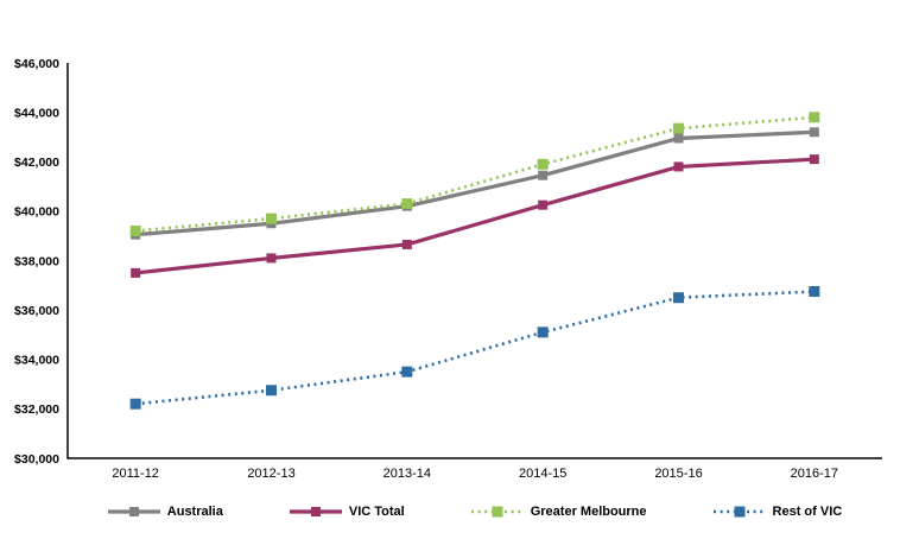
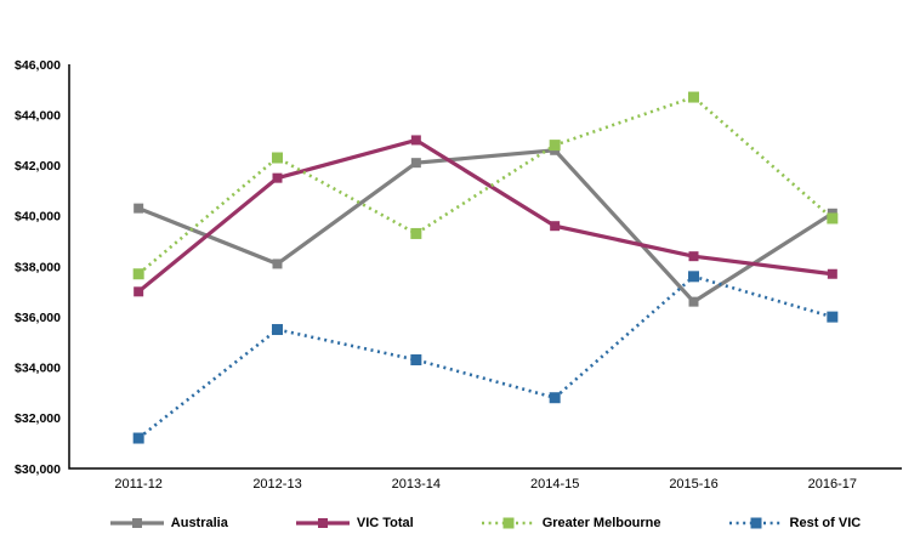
Australia/2011-12: $39000 -> $40300
VIC Total/2011-12: $37500 -> $37000
Greater Melbourne/2011-12: $39200 -> $37700
Rest of VIC/2011-12: $32200 -> $31200
Australia/2012-13: $39500 -> $38100
VIC Total/2012-13: $38100 -> $41500
Greater Melbourne/2012-13: $39700 -> $42300
Rest of VIC/2012-13: $32800 -> $35500
Australia/2013-14: $40200 -> $42100
VIC Total/2013-14: $38600 -> $43000
Greater Melbourne/2013-14: $40300 -> $39300
Rest of VIC/2013-14: $33500 -> $34300
Australia/2014-15: $41400 -> $42600
VIC Total/2014-15: $40200 -> $39600
Greater Melbourne/2014-15: $41900 -> $42800
Rest of VIC/2014-15: $35100 -> $32800
Australia/2015-16: $43000 -> $36600
VIC Total/2015-16: $41800 -> $38400
Greater Melbourne/2015-16: $43400 -> $44700
Rest of VIC/2015-16: $36500 -> $37600
Australia/2016-17: $43200 -> $40100
VIC Total/2016-17: $42100 -> $37700
Greater Melbourne/2016-17: $43800 -> $39900
Rest of VIC/2016-17: $36800 -> $36000
